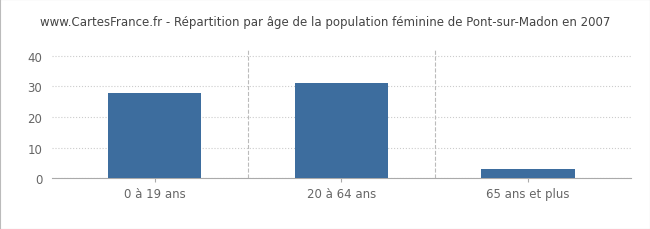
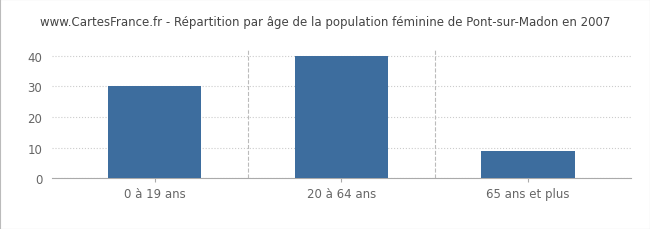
0 à 19 ans: 28 -> 30
20 à 64 ans: 31 -> 40
65 ans et plus: 3 -> 9
